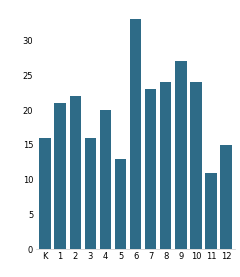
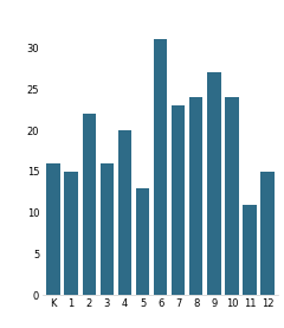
1: 21 -> 15
6: 33 -> 31
